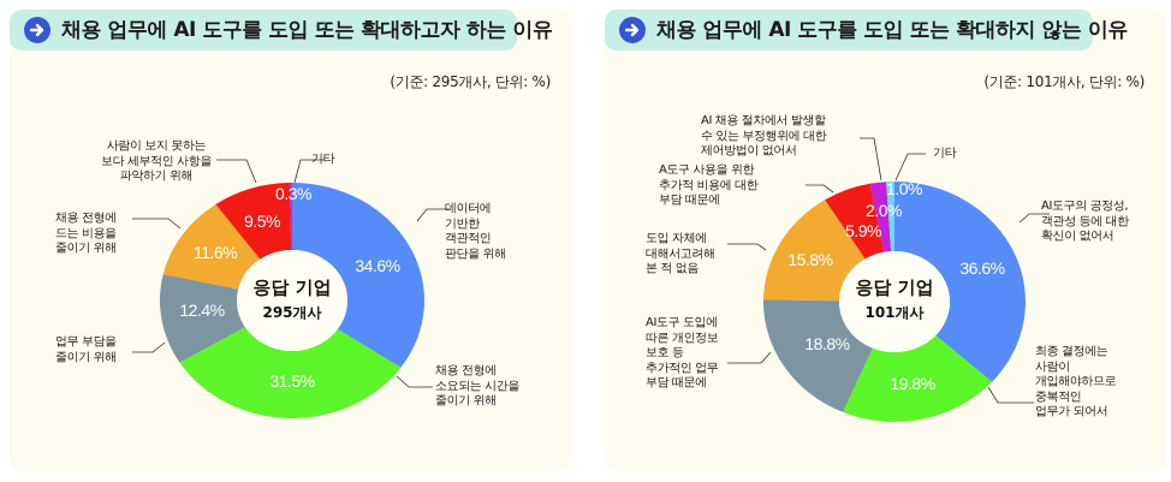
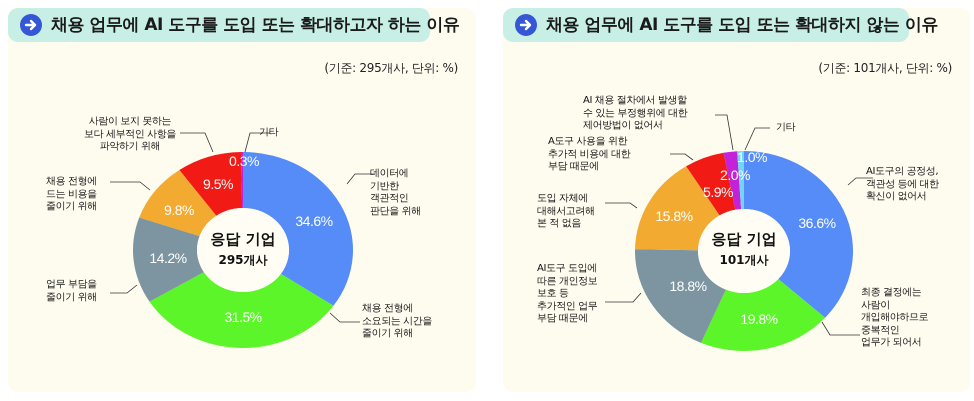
채용 업무에 AI 도구를 도입 또는 확대하고자 하는 이유/업무 부담을 줄이기 위해: 12.4% -> 14.2%
채용 업무에 AI 도구를 도입 또는 확대하고자 하는 이유/채용 전형에 드는 비용을 줄이기 위해: 11.6% -> 9.8%
